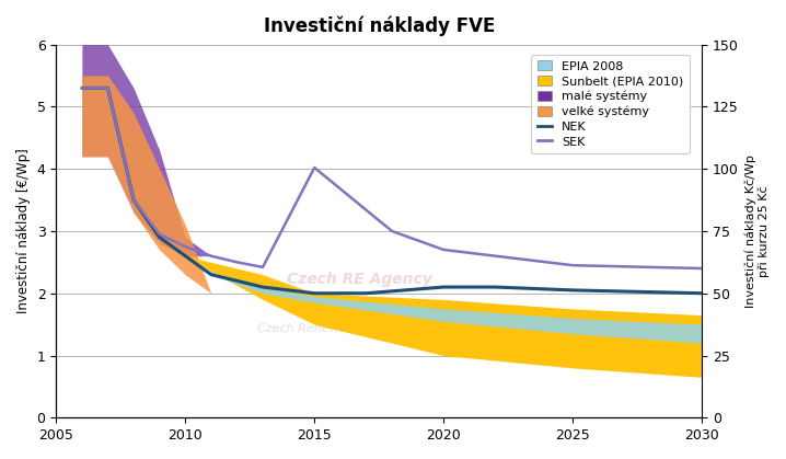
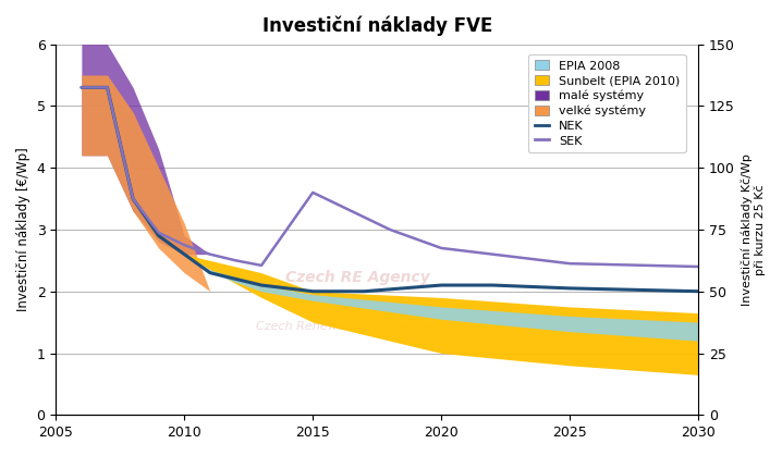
SEK/2015: 4.02 -> 3.60
